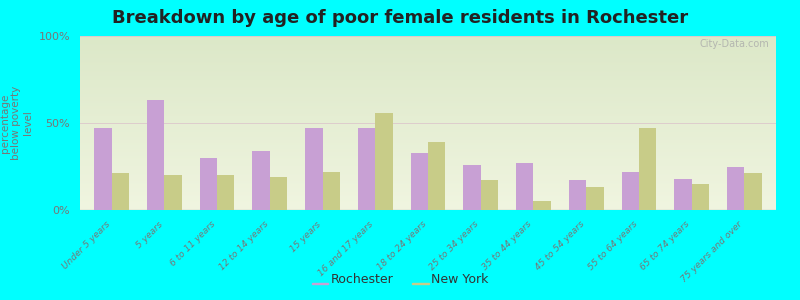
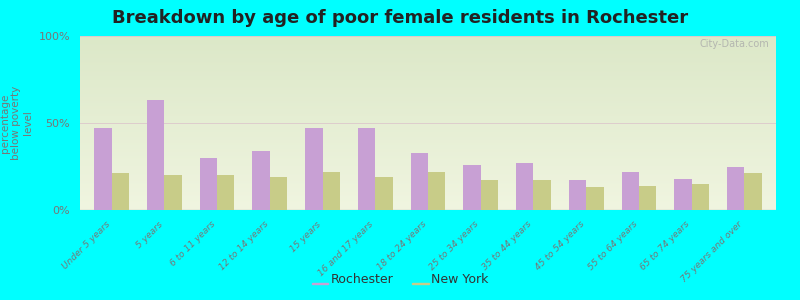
New York/16 and 17 years: 56% -> 19%
New York/18 to 24 years: 39% -> 22%
New York/35 to 44 years: 5% -> 17%
New York/55 to 64 years: 47% -> 14%
